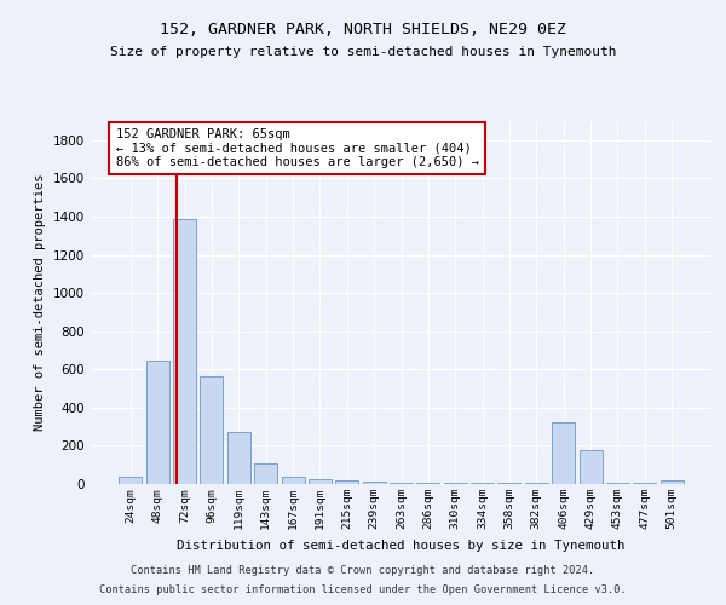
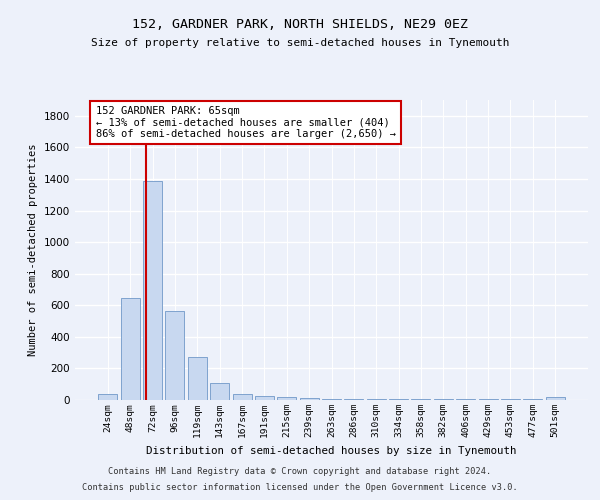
406sqm: 320 -> 0
429sqm: 180 -> 0
